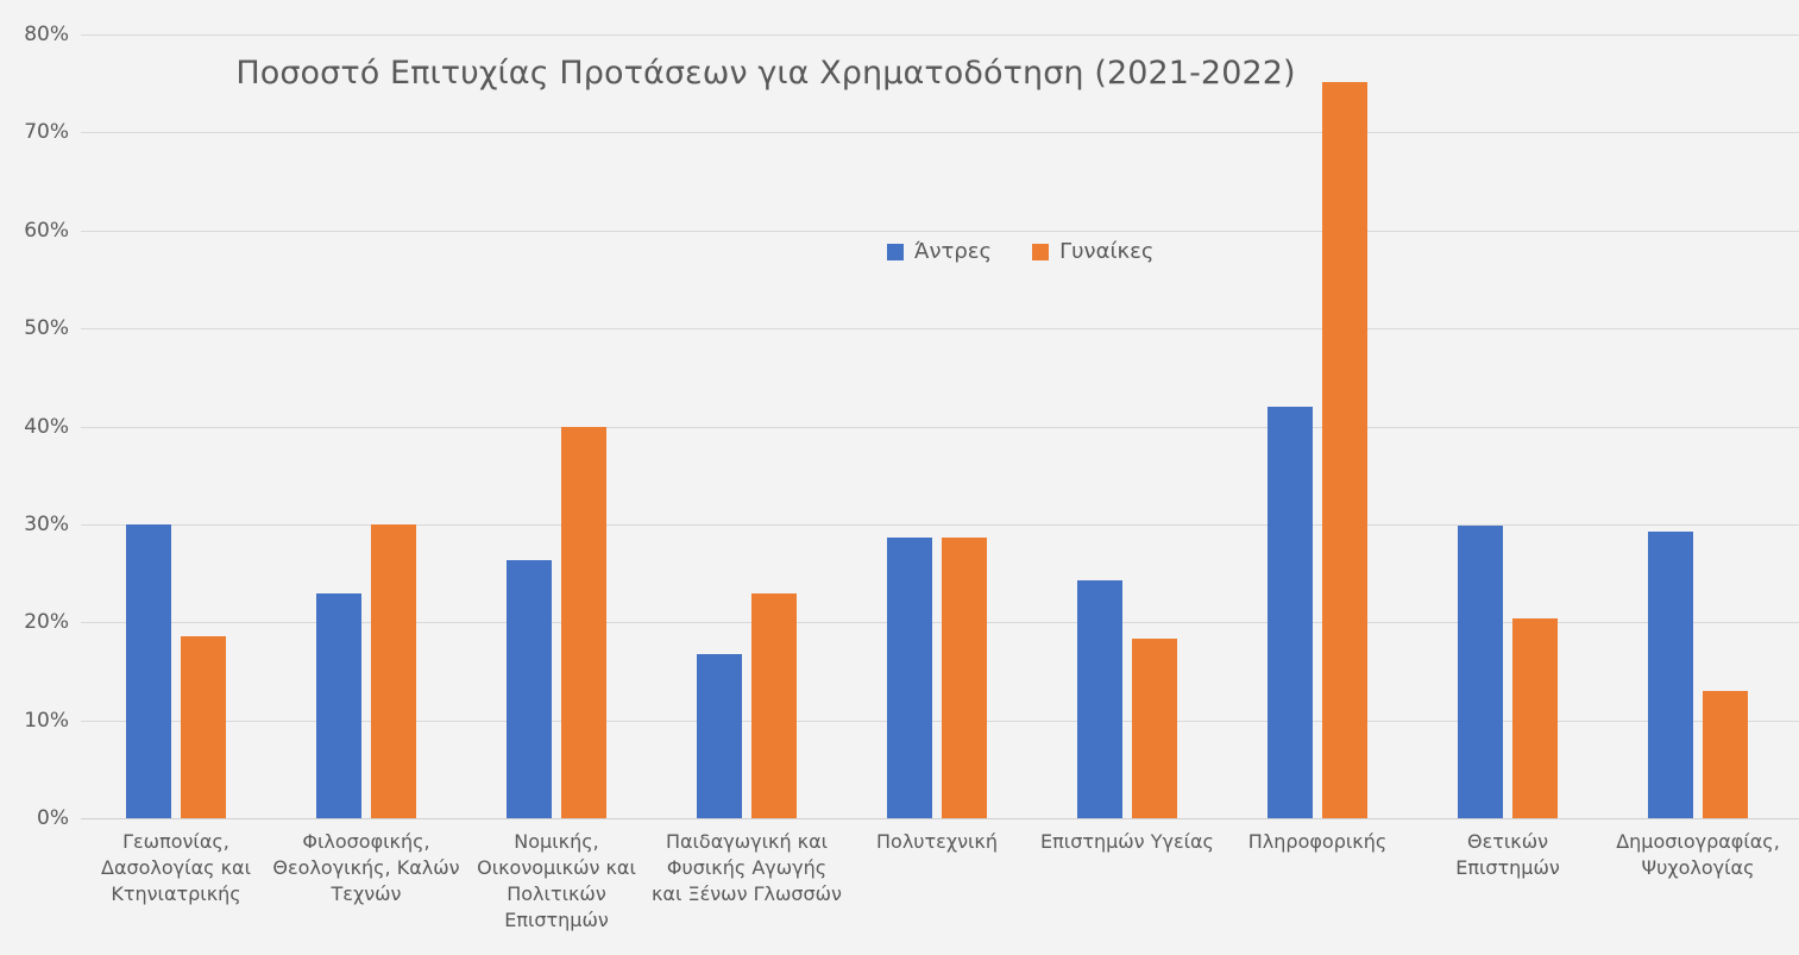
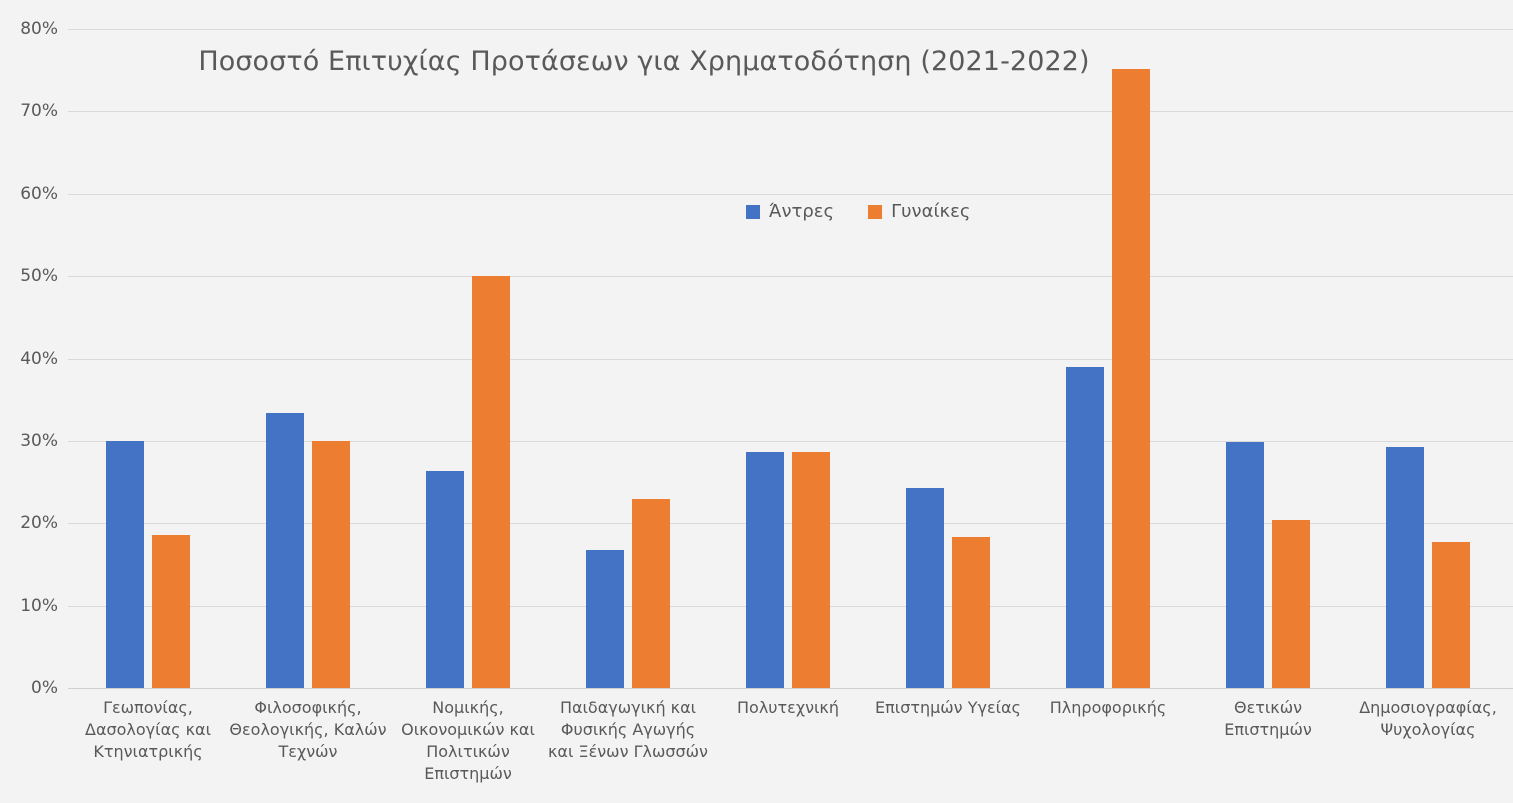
Άντρες/Φιλοσοφικής, Θεολογικής, Καλών Τεχνών: 23% -> 33%
Γυναίκες/Νομικής, Οικονομικών και Πολιτικών Επιστημών: 40% -> 50%
Άντρες/Πληροφορικής: 42% -> 39%
Γυναίκες/Δημοσιογραφίας, Ψυχολογίας: 13% -> 18%
